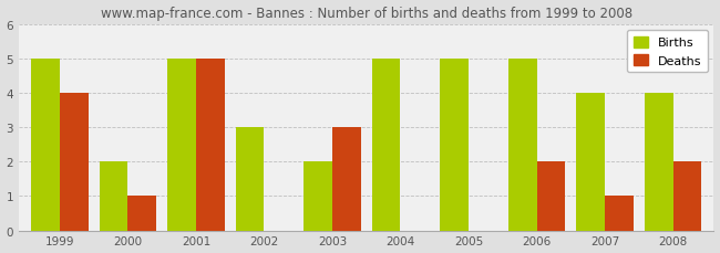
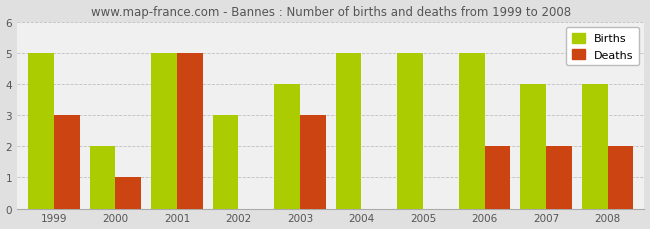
Deaths/1999: 4 -> 3
Births/2003: 2 -> 4
Deaths/2007: 1 -> 2
